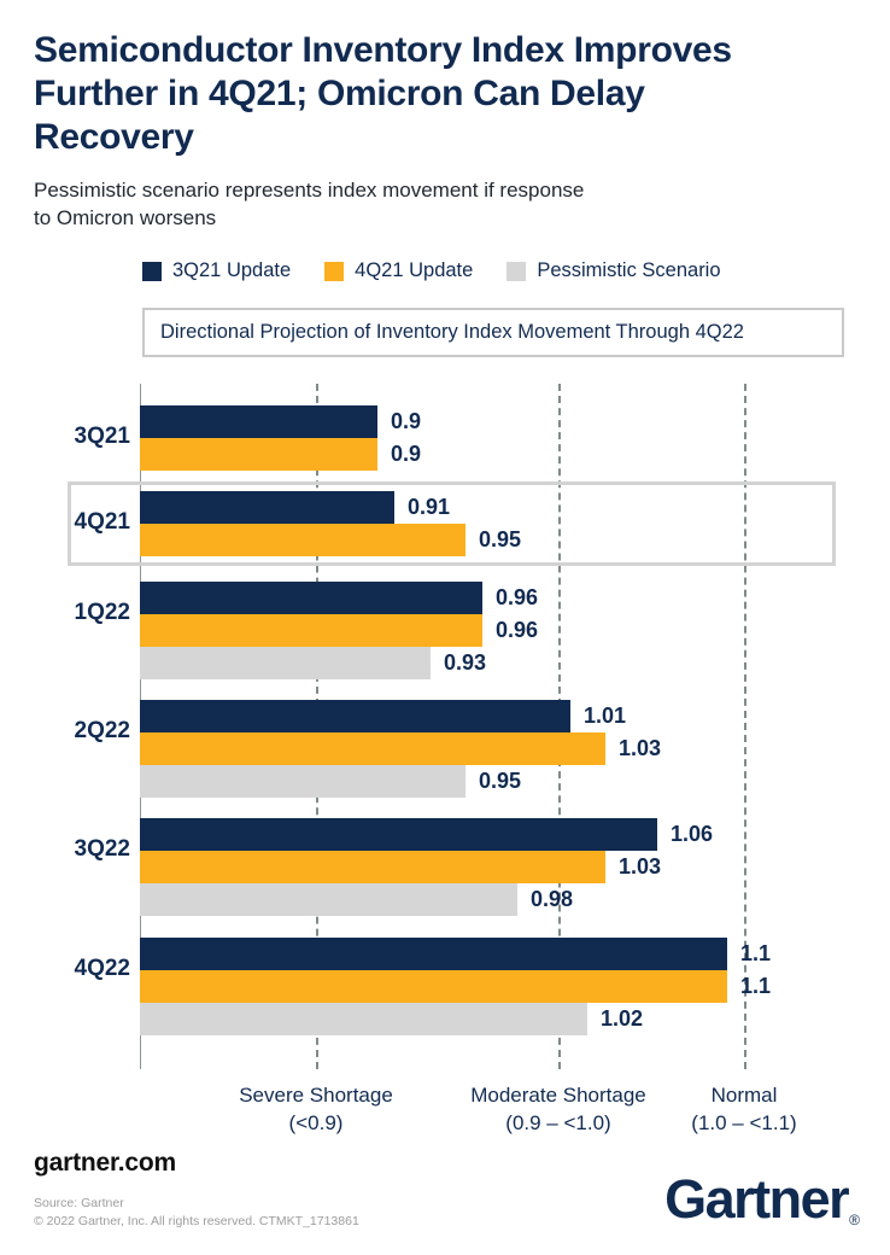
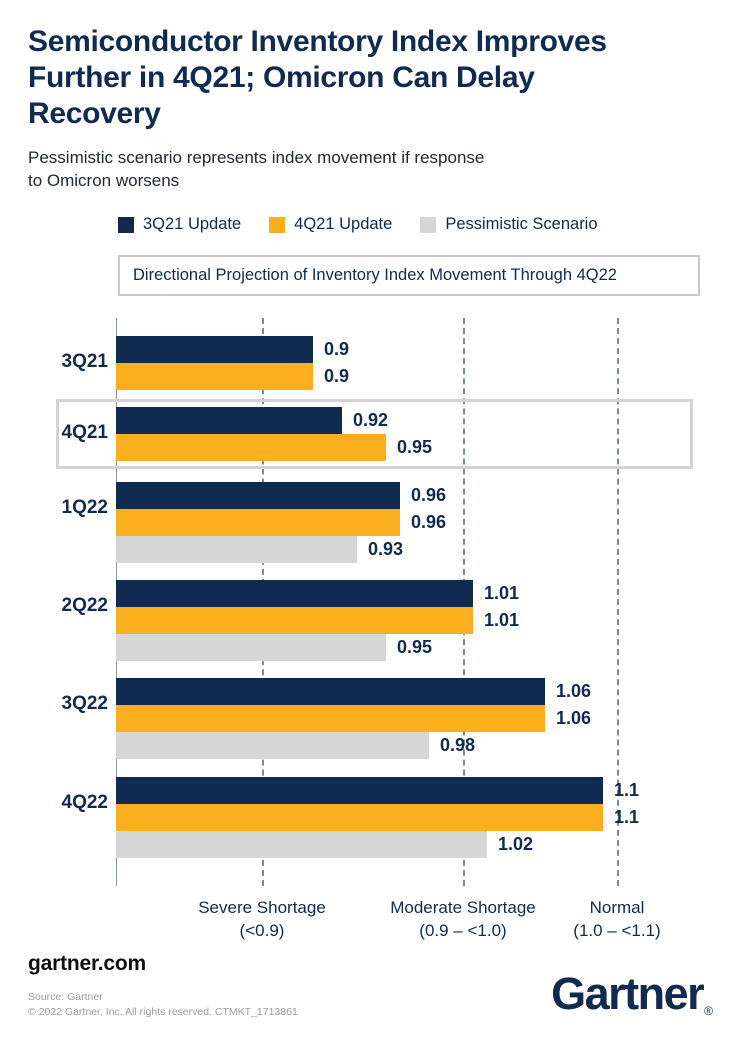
3Q21 Update/4Q21: 0.91 -> 0.92
4Q21 Update/2Q22: 1.03 -> 1.01
4Q21 Update/3Q22: 1.03 -> 1.06
